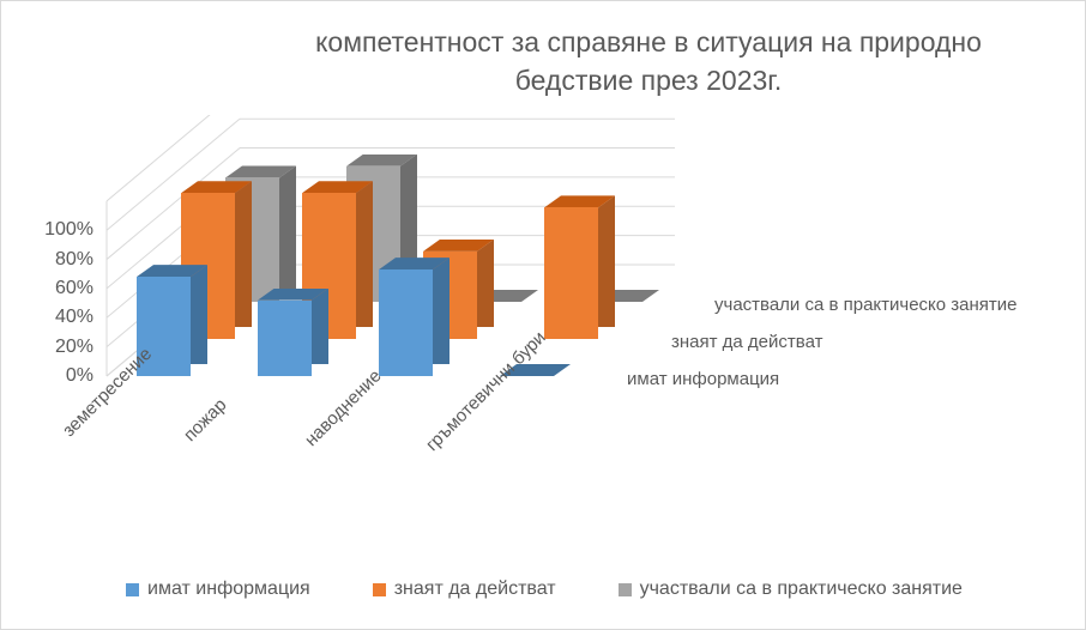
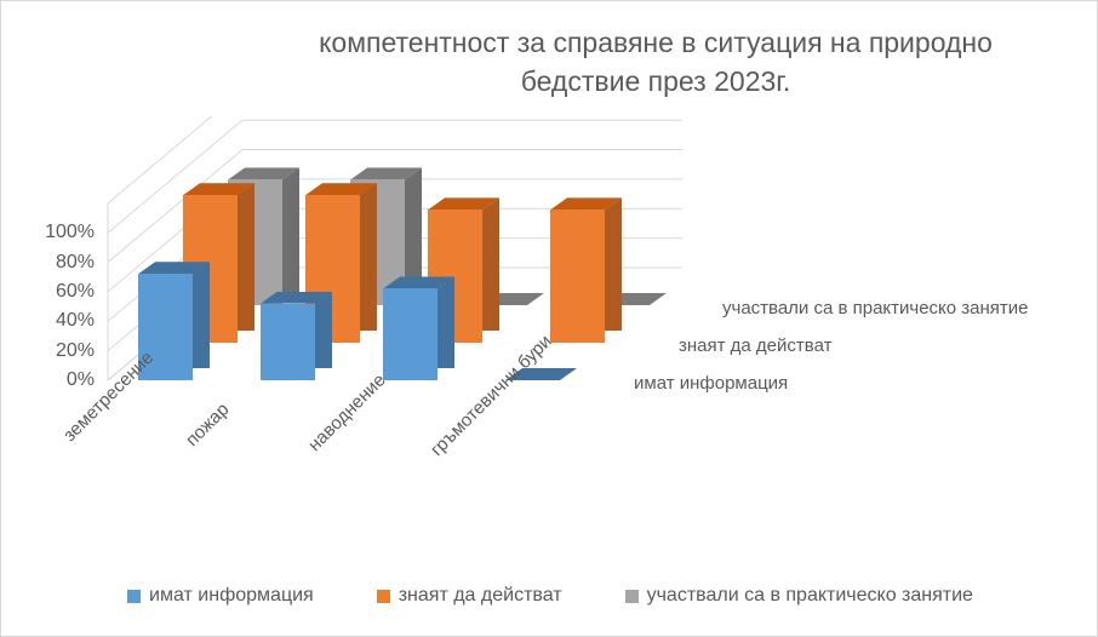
имат информация/земетресение: 68% -> 72%
участвали са в практическо занятие/пожар: 93% -> 85%
имат информация/наводнение: 73% -> 62%
знаят да действат/наводнение: 60% -> 90%
